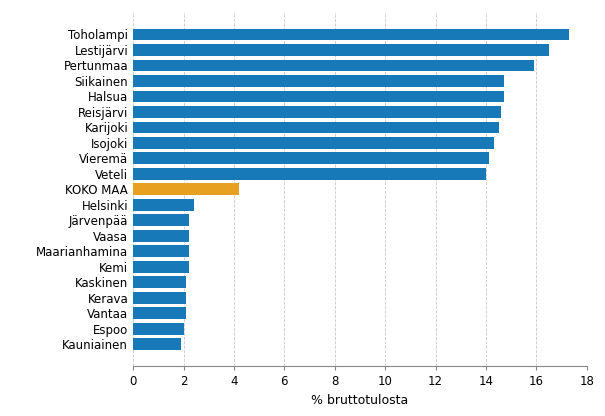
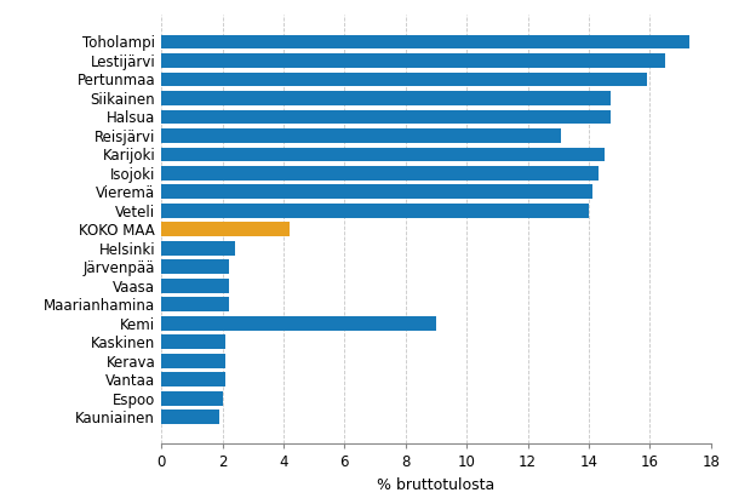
Reisjärvi: 14.6 -> 13.1
Kemi: 2.2 -> 9.0
